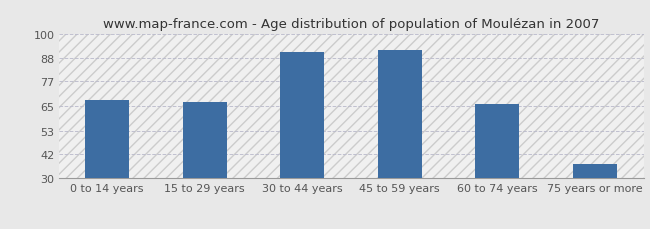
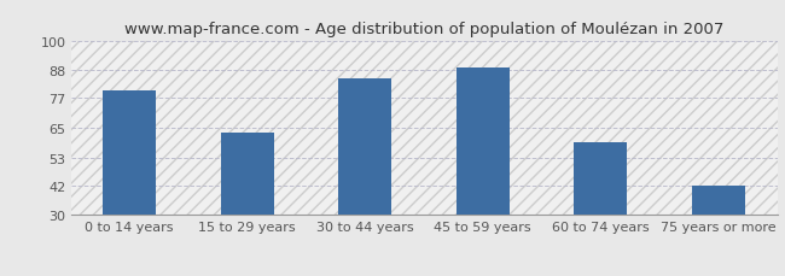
0 to 14 years: 68 -> 80
15 to 29 years: 67 -> 63
30 to 44 years: 91 -> 85
45 to 59 years: 92 -> 89
60 to 74 years: 66 -> 59
75 years or more: 37 -> 42
